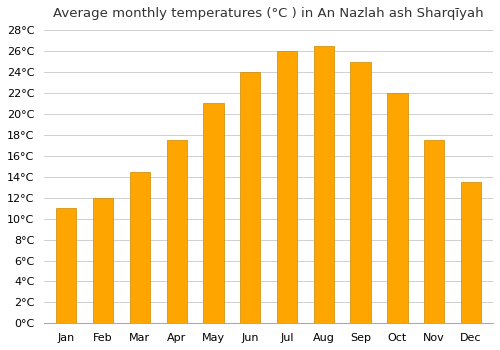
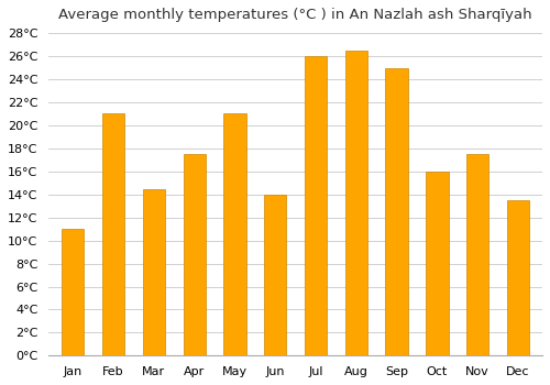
Feb: 12.0°C -> 21.0°C
Jun: 24.0°C -> 14.0°C
Oct: 22.0°C -> 16.0°C
